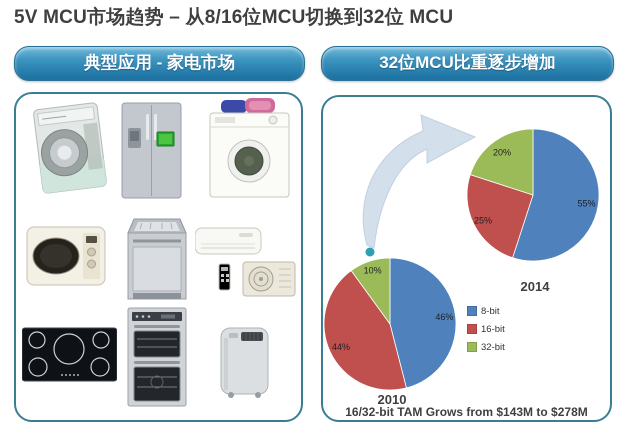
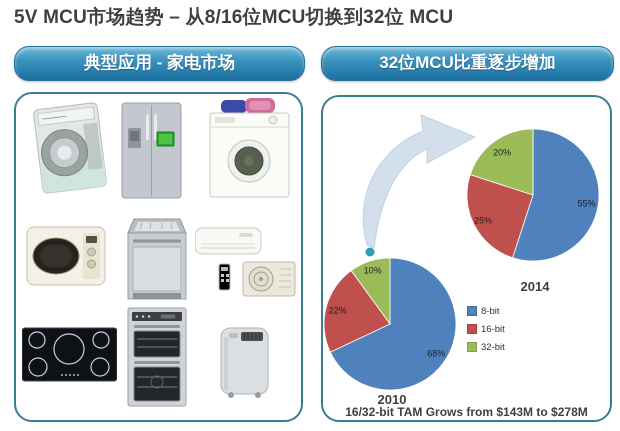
2010/8-bit: 46% -> 68%
2010/16-bit: 44% -> 22%
